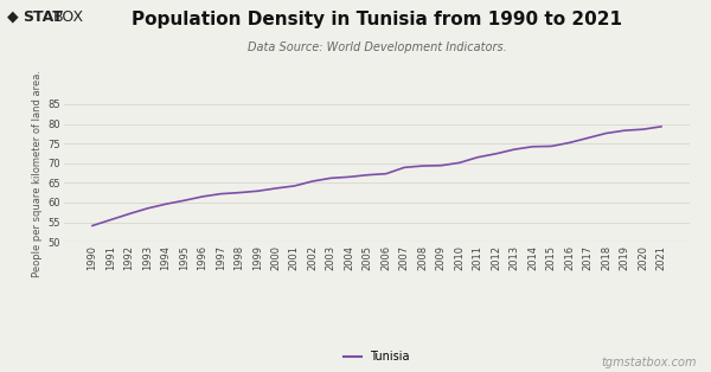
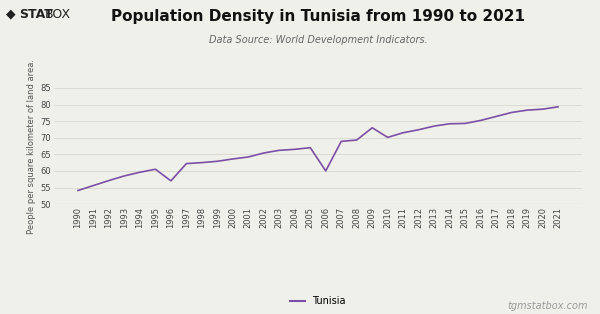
1996: 61.5 -> 57.0
2006: 67.3 -> 60.0
2009: 69.4 -> 73.0
